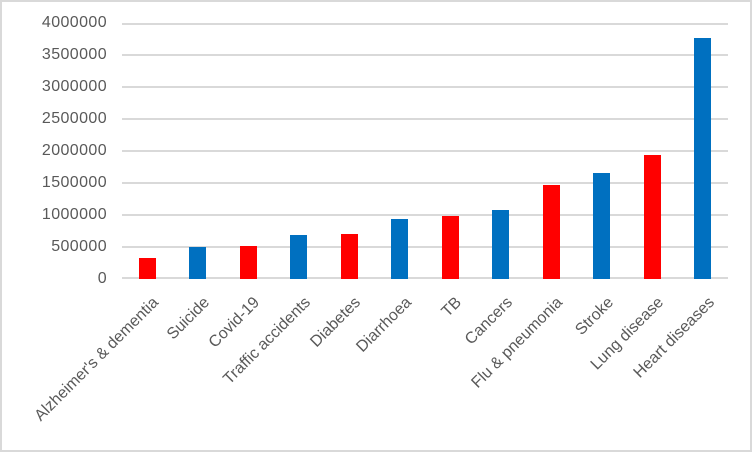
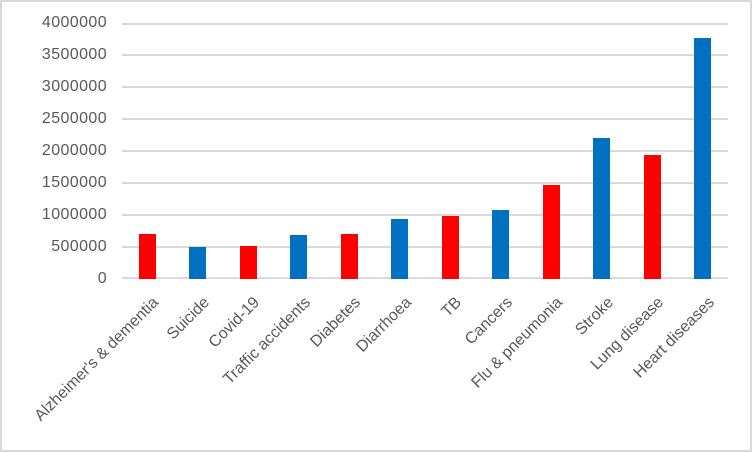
Alzheimer's & dementia: 300000 -> 700000
Stroke: 1600000 -> 2200000
